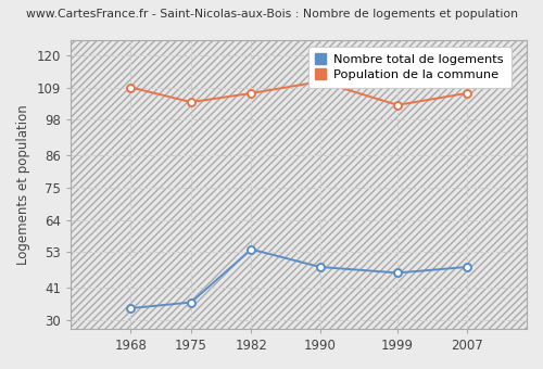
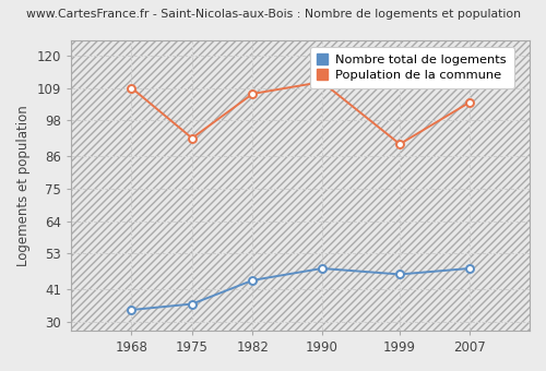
Population de la commune/1975: 104 -> 92
Nombre total de logements/1982: 54 -> 44
Population de la commune/1999: 103 -> 90
Population de la commune/2007: 107 -> 104
